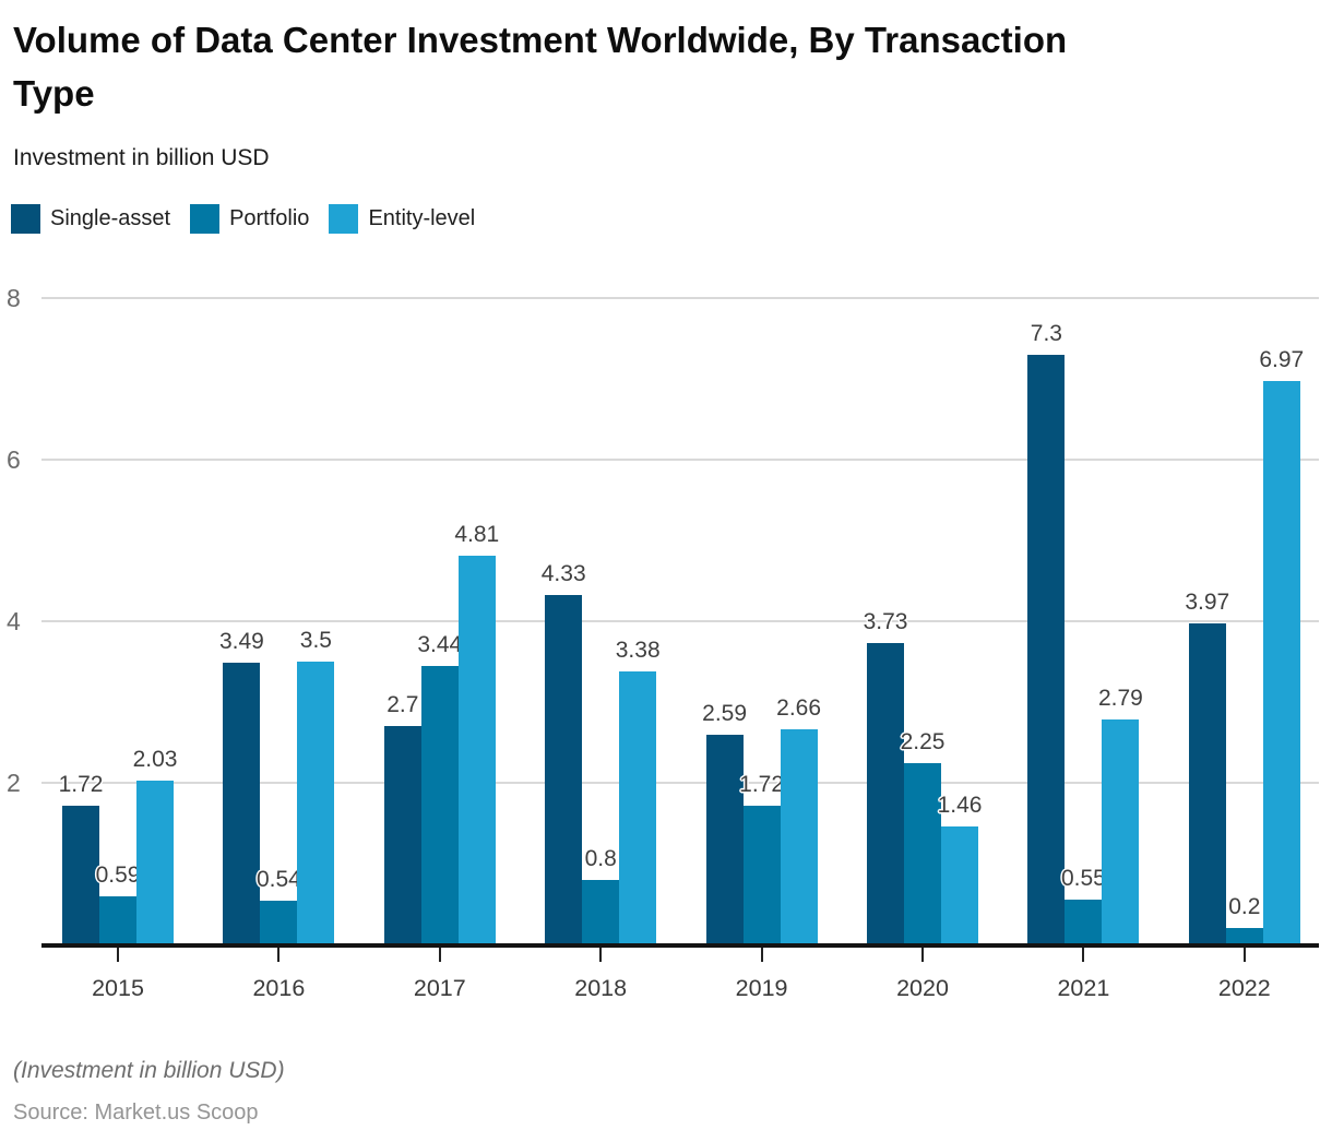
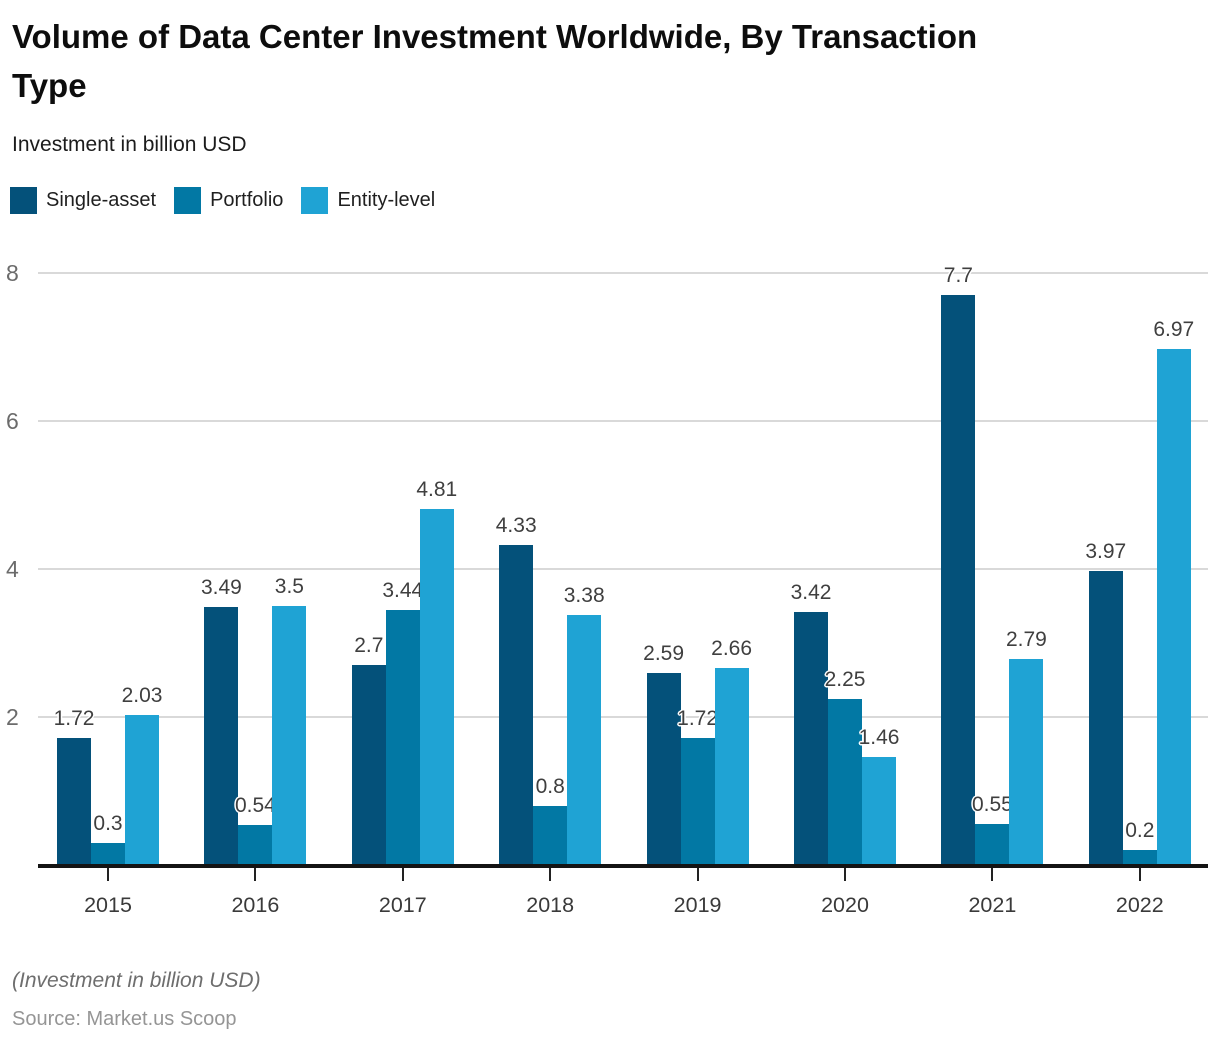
Portfolio/2015: 0.59 -> 0.3
Single-asset/2020: 3.73 -> 3.42
Single-asset/2021: 7.3 -> 7.7
